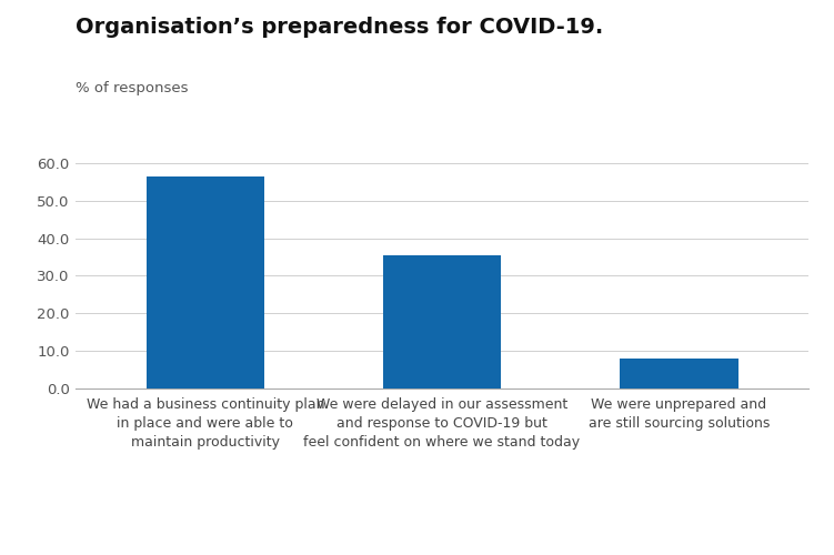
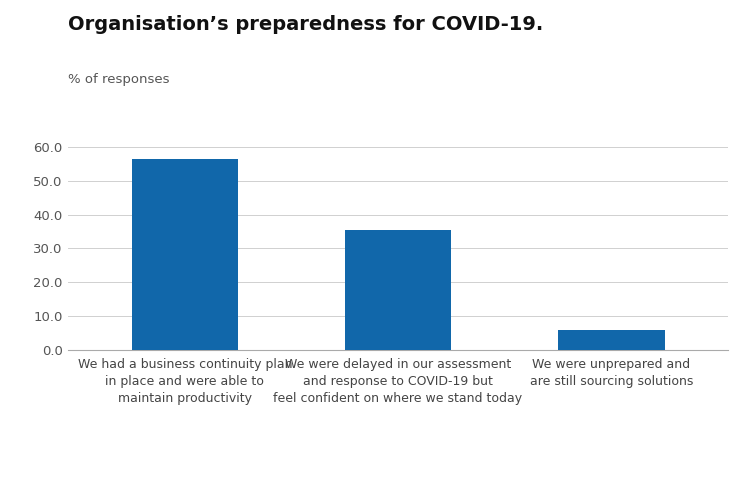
We were unprepared and are still sourcing solutions: 8.0 -> 6.0
